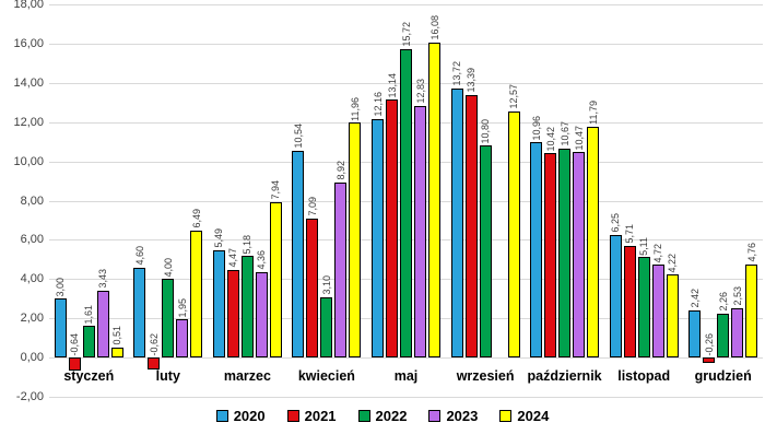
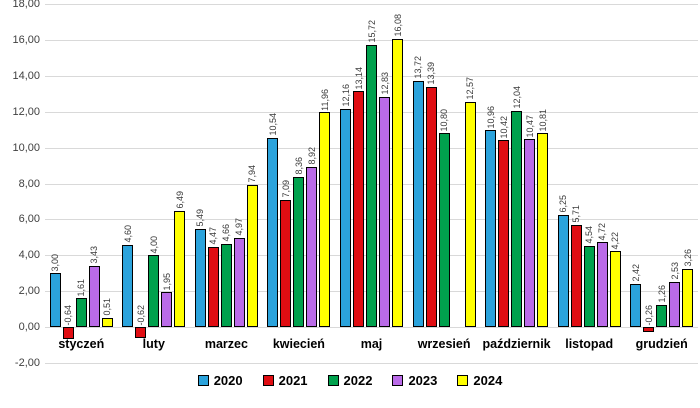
2022/marzec: 5,18 -> 4,66
2023/marzec: 4,36 -> 4,97
2022/kwiecień: 3,10 -> 8,36
2022/październik: 10,67 -> 12,04
2024/październik: 11,79 -> 10,81
2022/listopad: 5,11 -> 4,54
2022/grudzień: 2,26 -> 1,26
2024/grudzień: 4,76 -> 3,26
